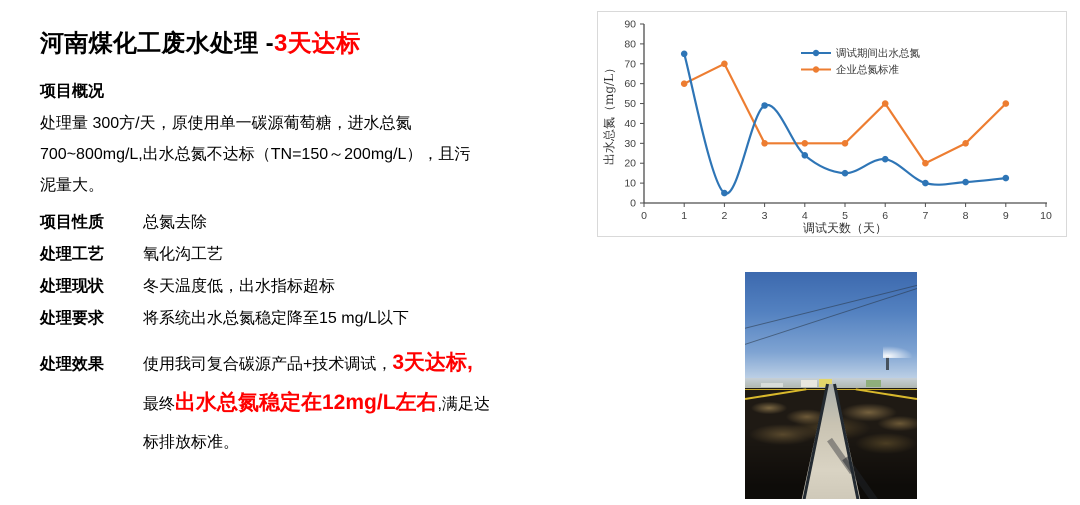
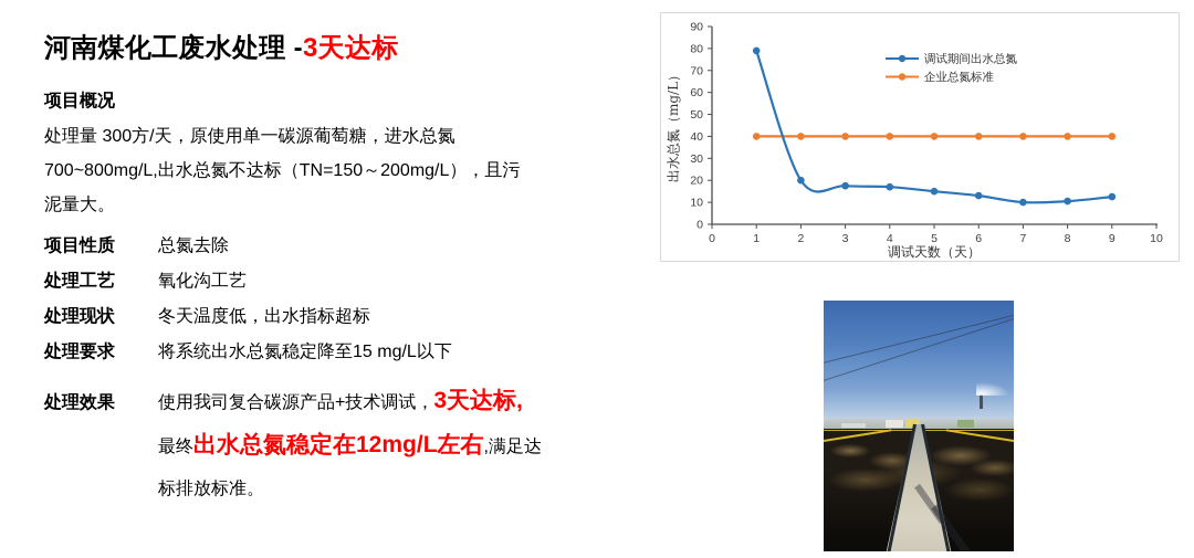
调试期间出水总氮/1: 75 -> 79
企业总氮标准/1: 60 -> 40
调试期间出水总氮/2: 5 -> 20
企业总氮标准/2: 70 -> 40
调试期间出水总氮/3: 49 -> 18
企业总氮标准/3: 30 -> 40
调试期间出水总氮/4: 24 -> 17
企业总氮标准/4: 30 -> 40
企业总氮标准/5: 30 -> 40
调试期间出水总氮/6: 22 -> 13
企业总氮标准/6: 50 -> 40
企业总氮标准/7: 20 -> 40
企业总氮标准/8: 30 -> 40
企业总氮标准/9: 50 -> 40
